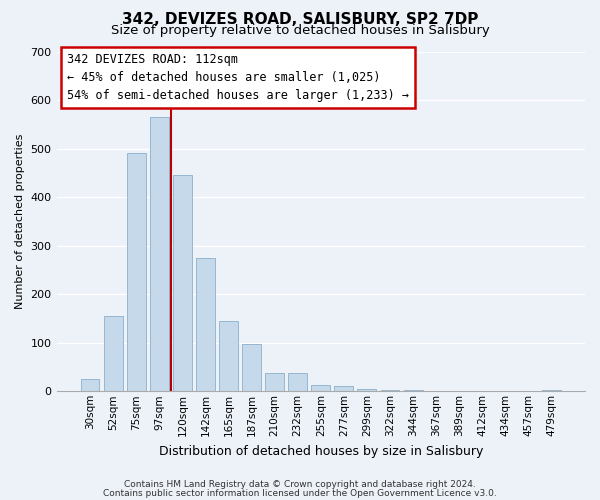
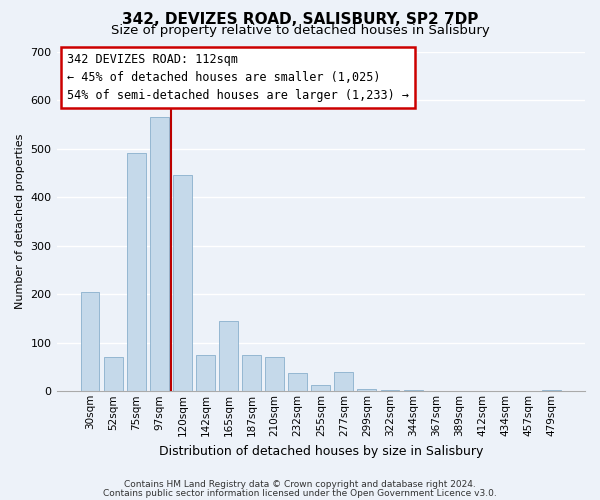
30sqm: 25 -> 205
52sqm: 155 -> 70
142sqm: 275 -> 75
187sqm: 98 -> 75
210sqm: 37 -> 70
277sqm: 10 -> 40
